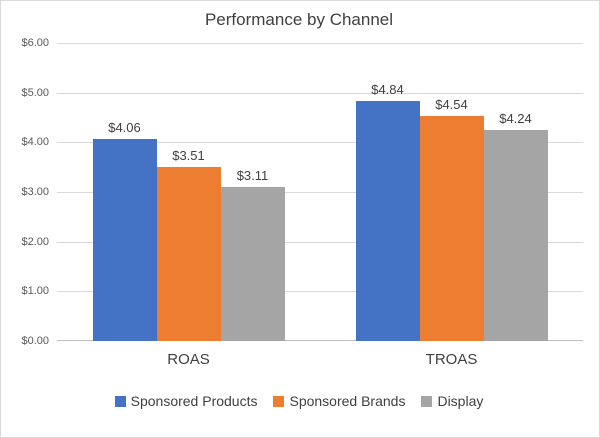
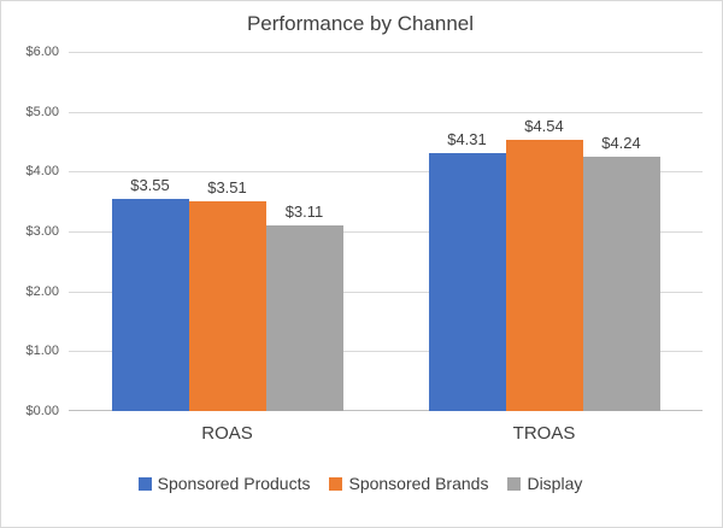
Sponsored Products/ROAS: $4.06 -> $3.55
Sponsored Products/TROAS: $4.84 -> $4.31
